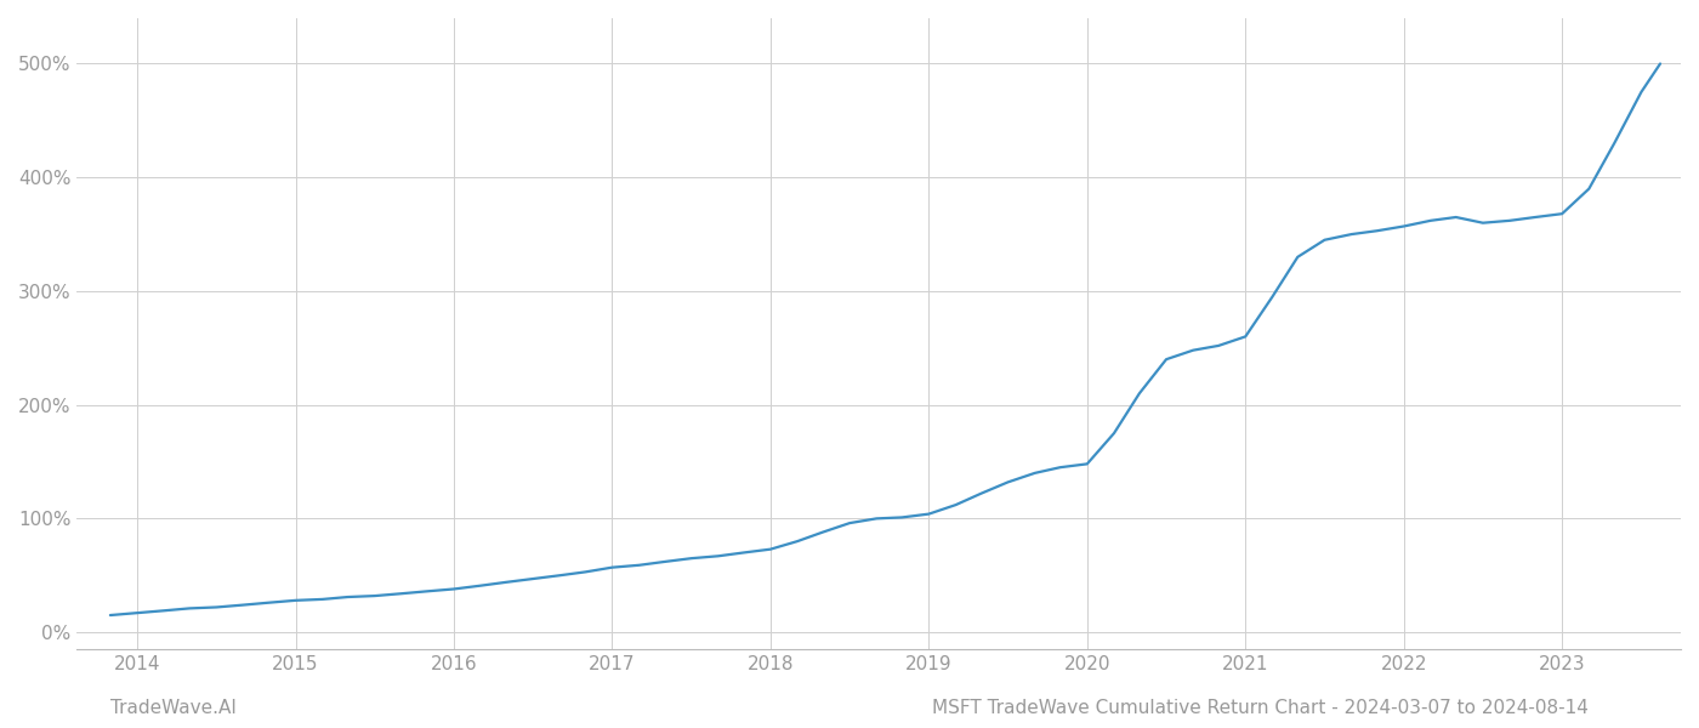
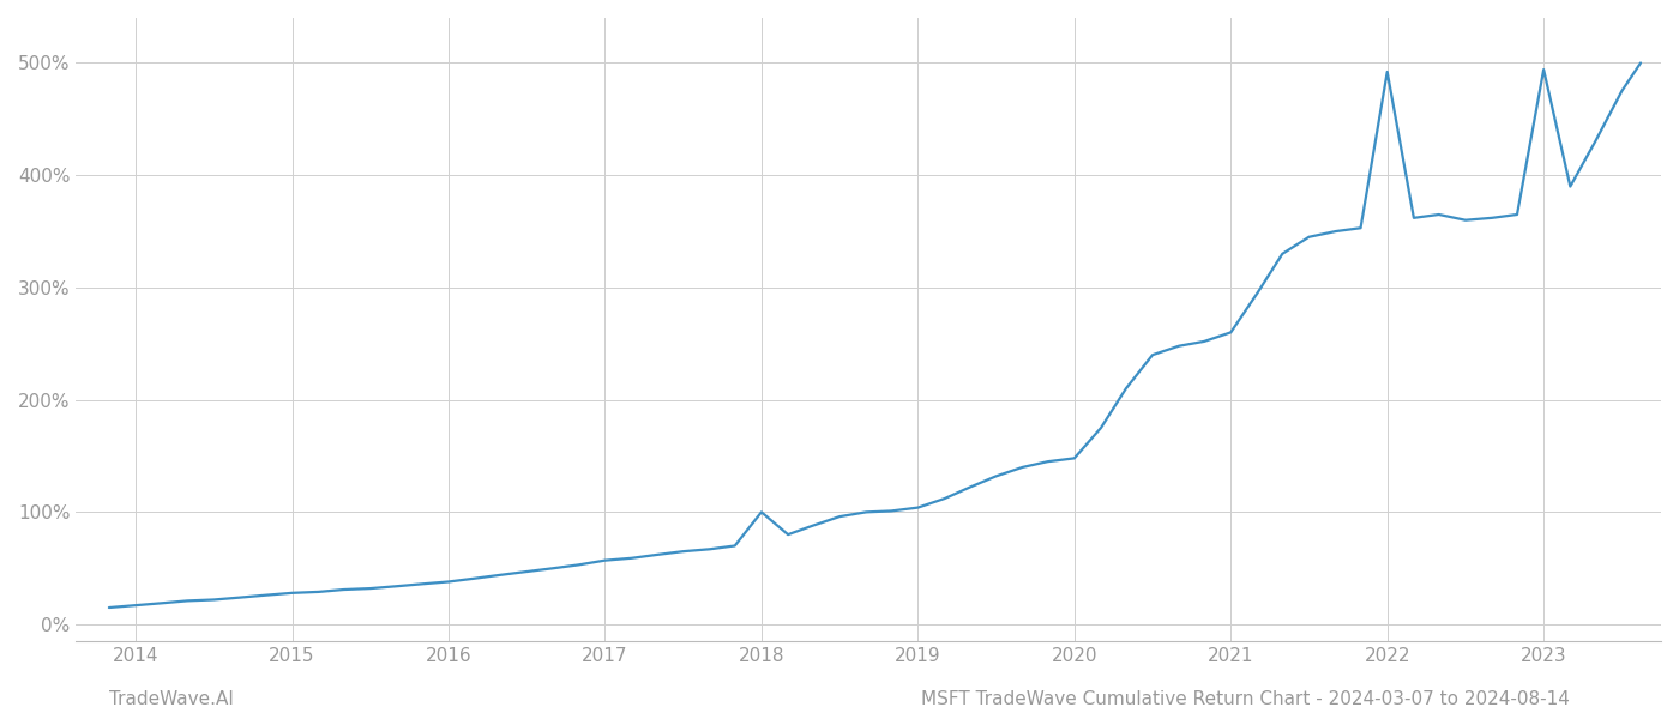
2018: 73% -> 100%
2022: 357% -> 492%
2023: 368% -> 494%
